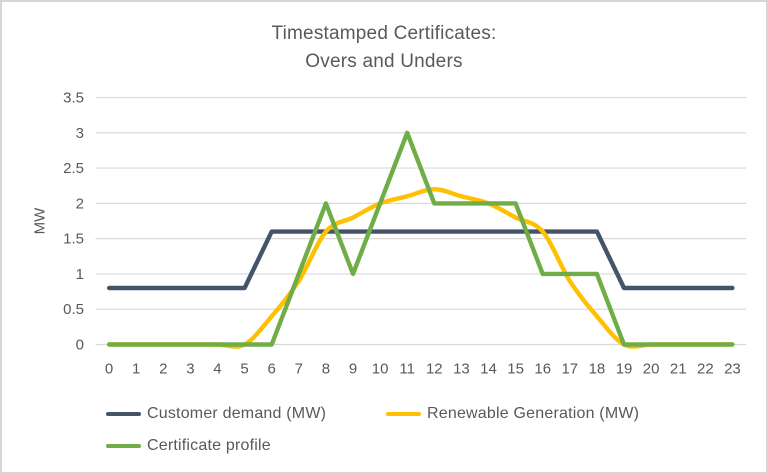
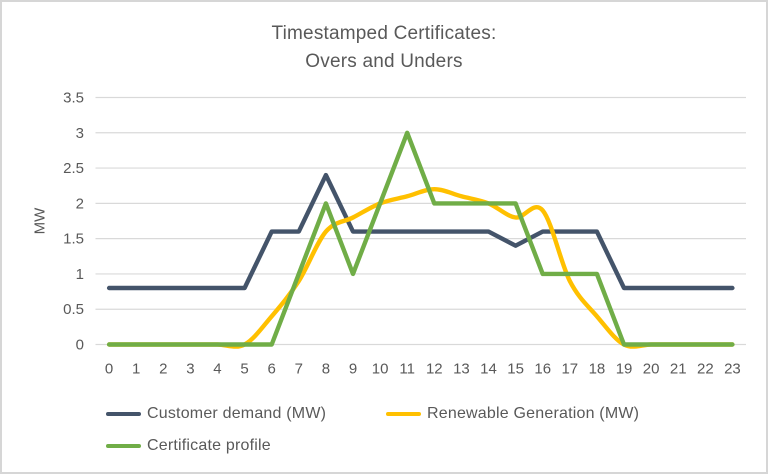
Customer demand (MW)/8: 1.6 -> 2.4
Customer demand (MW)/15: 1.6 -> 1.4
Renewable Generation (MW)/16: 1.6 -> 1.9
